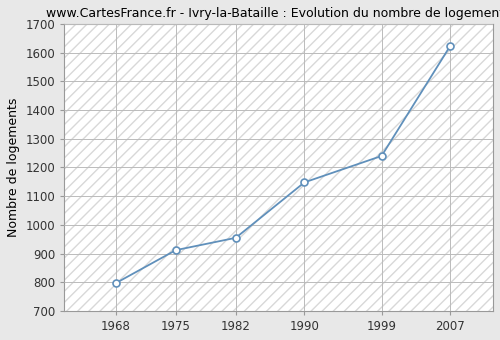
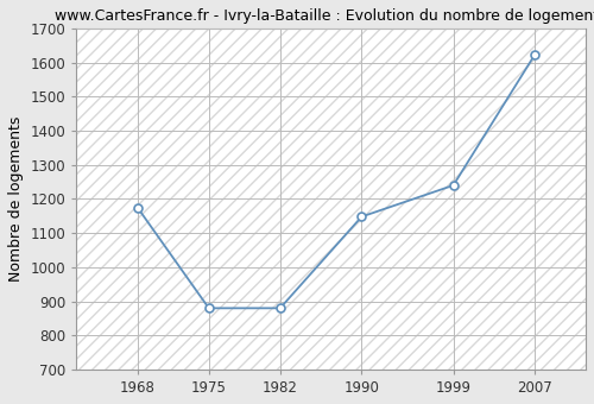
1968: 797 -> 1175
1975: 912 -> 880
1982: 955 -> 880
